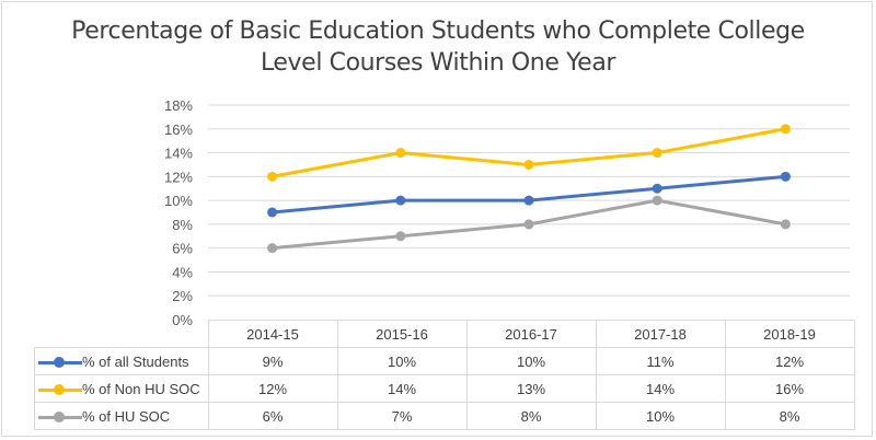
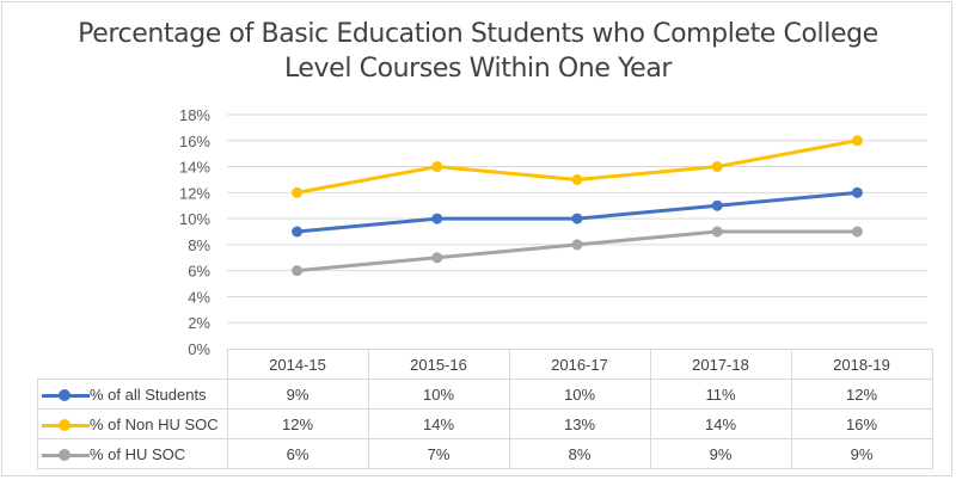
% of HU SOC/2017-18: 10% -> 9%
% of HU SOC/2018-19: 8% -> 9%
